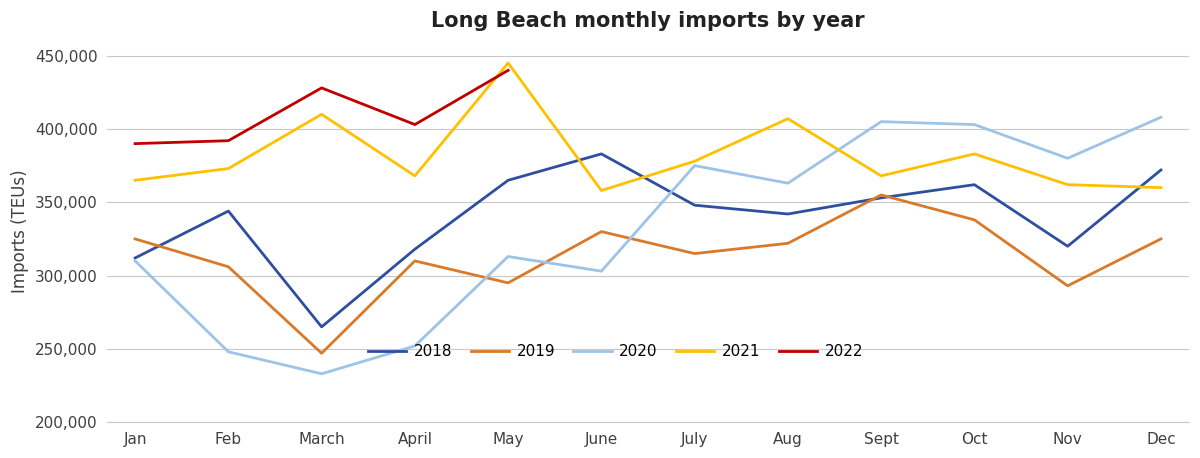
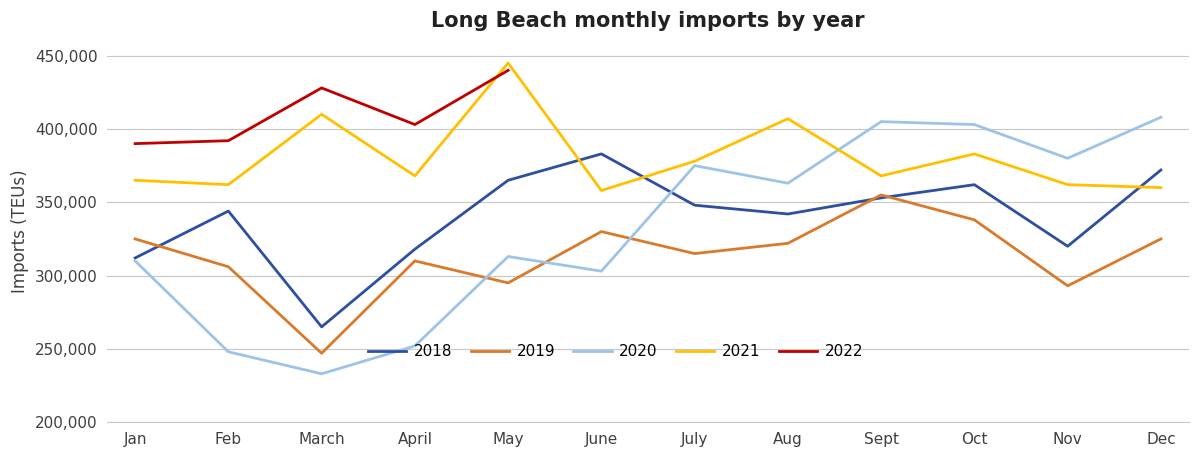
2021/Feb: 373,000 -> 362,000
